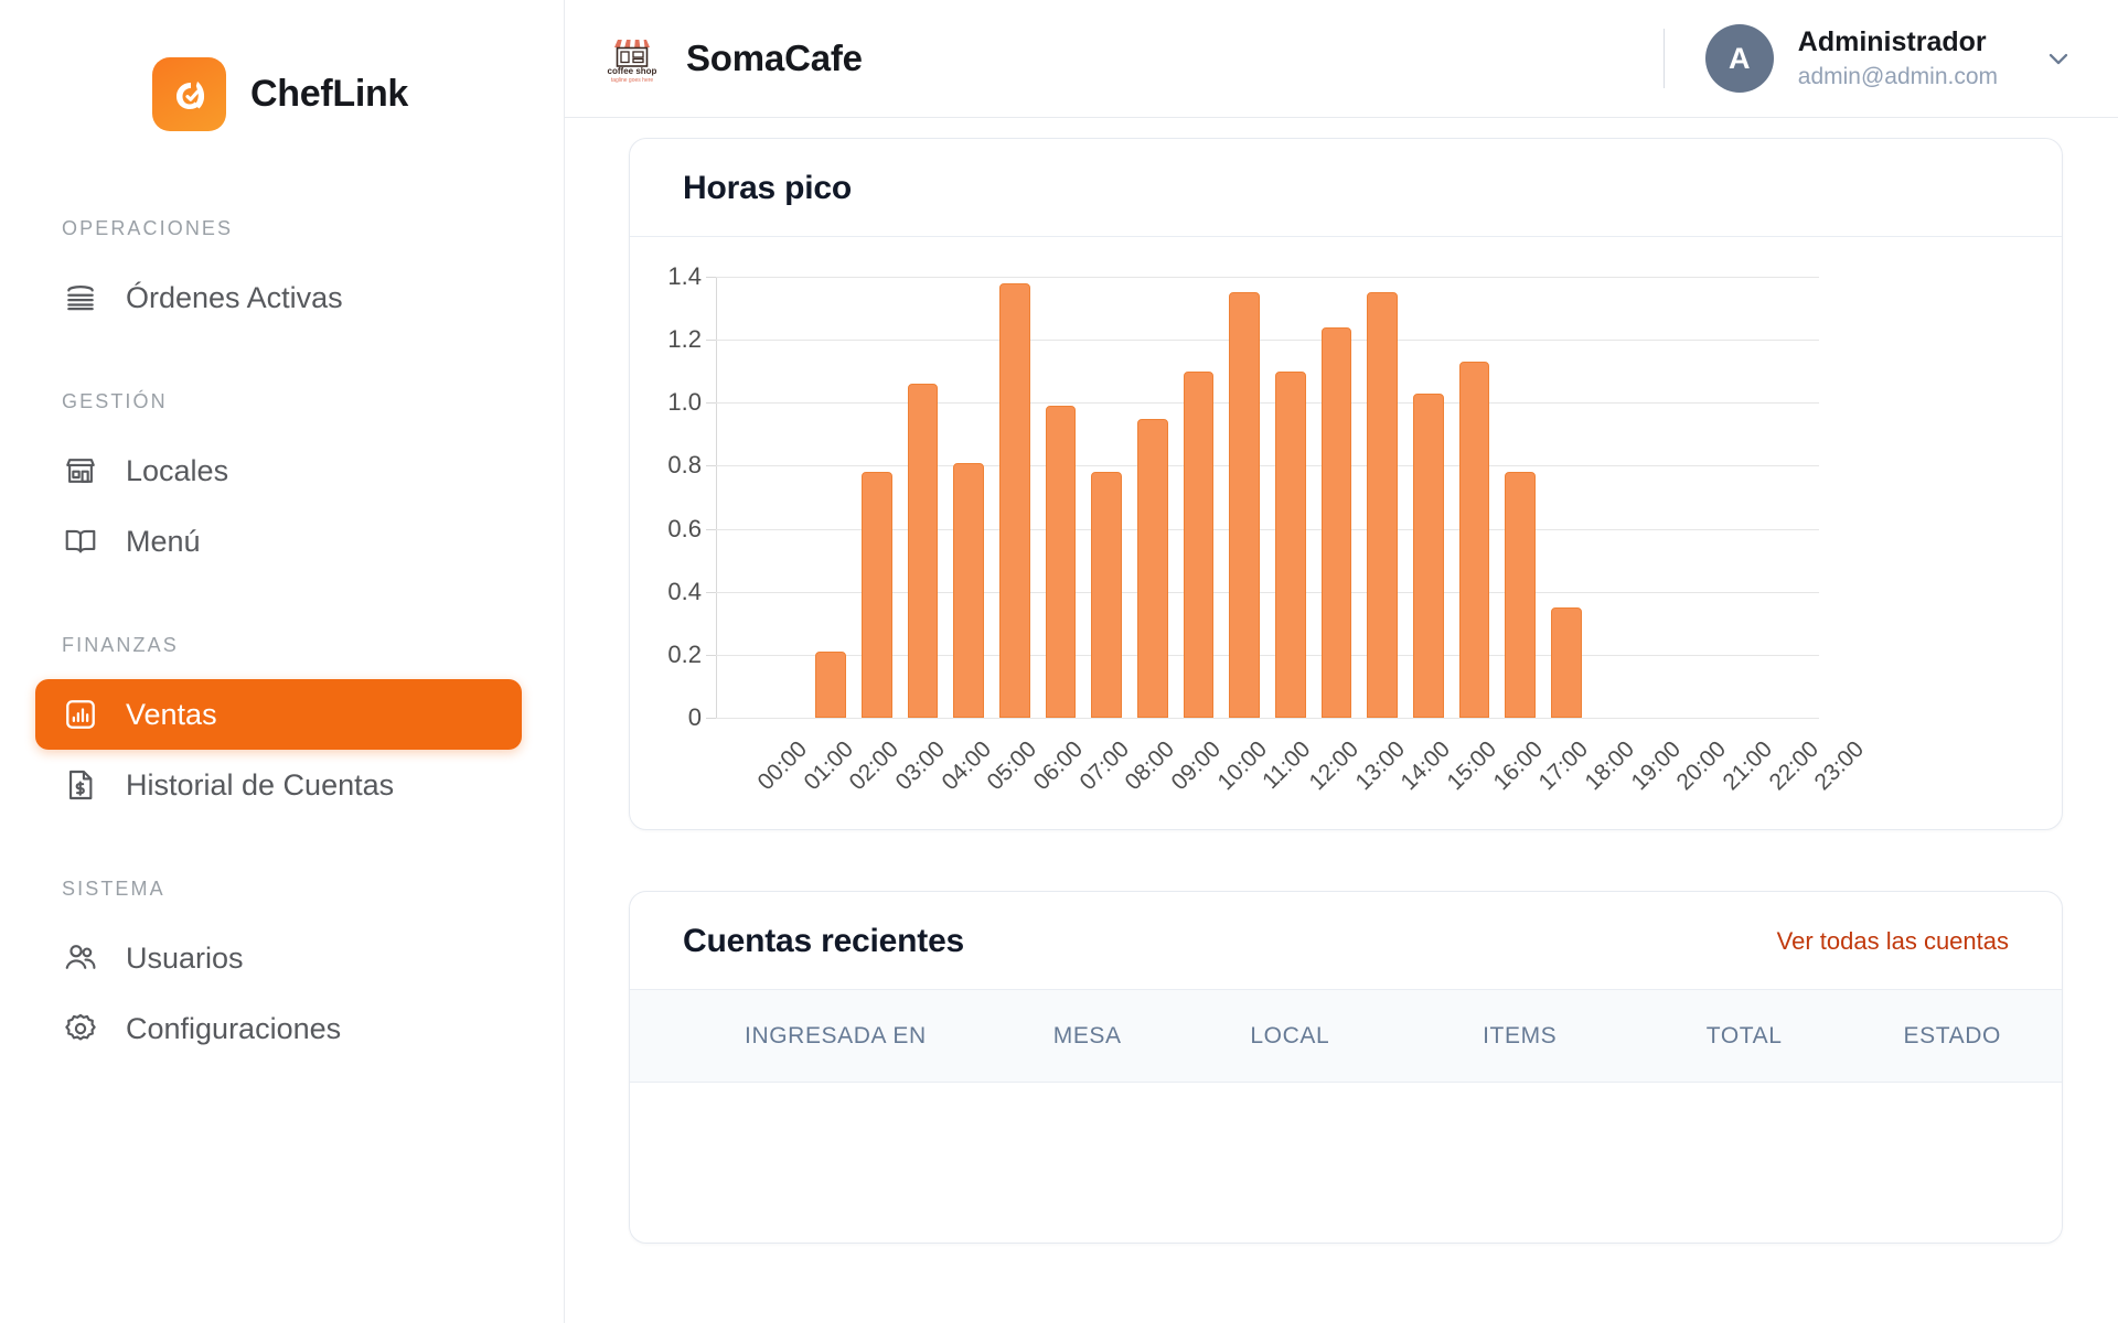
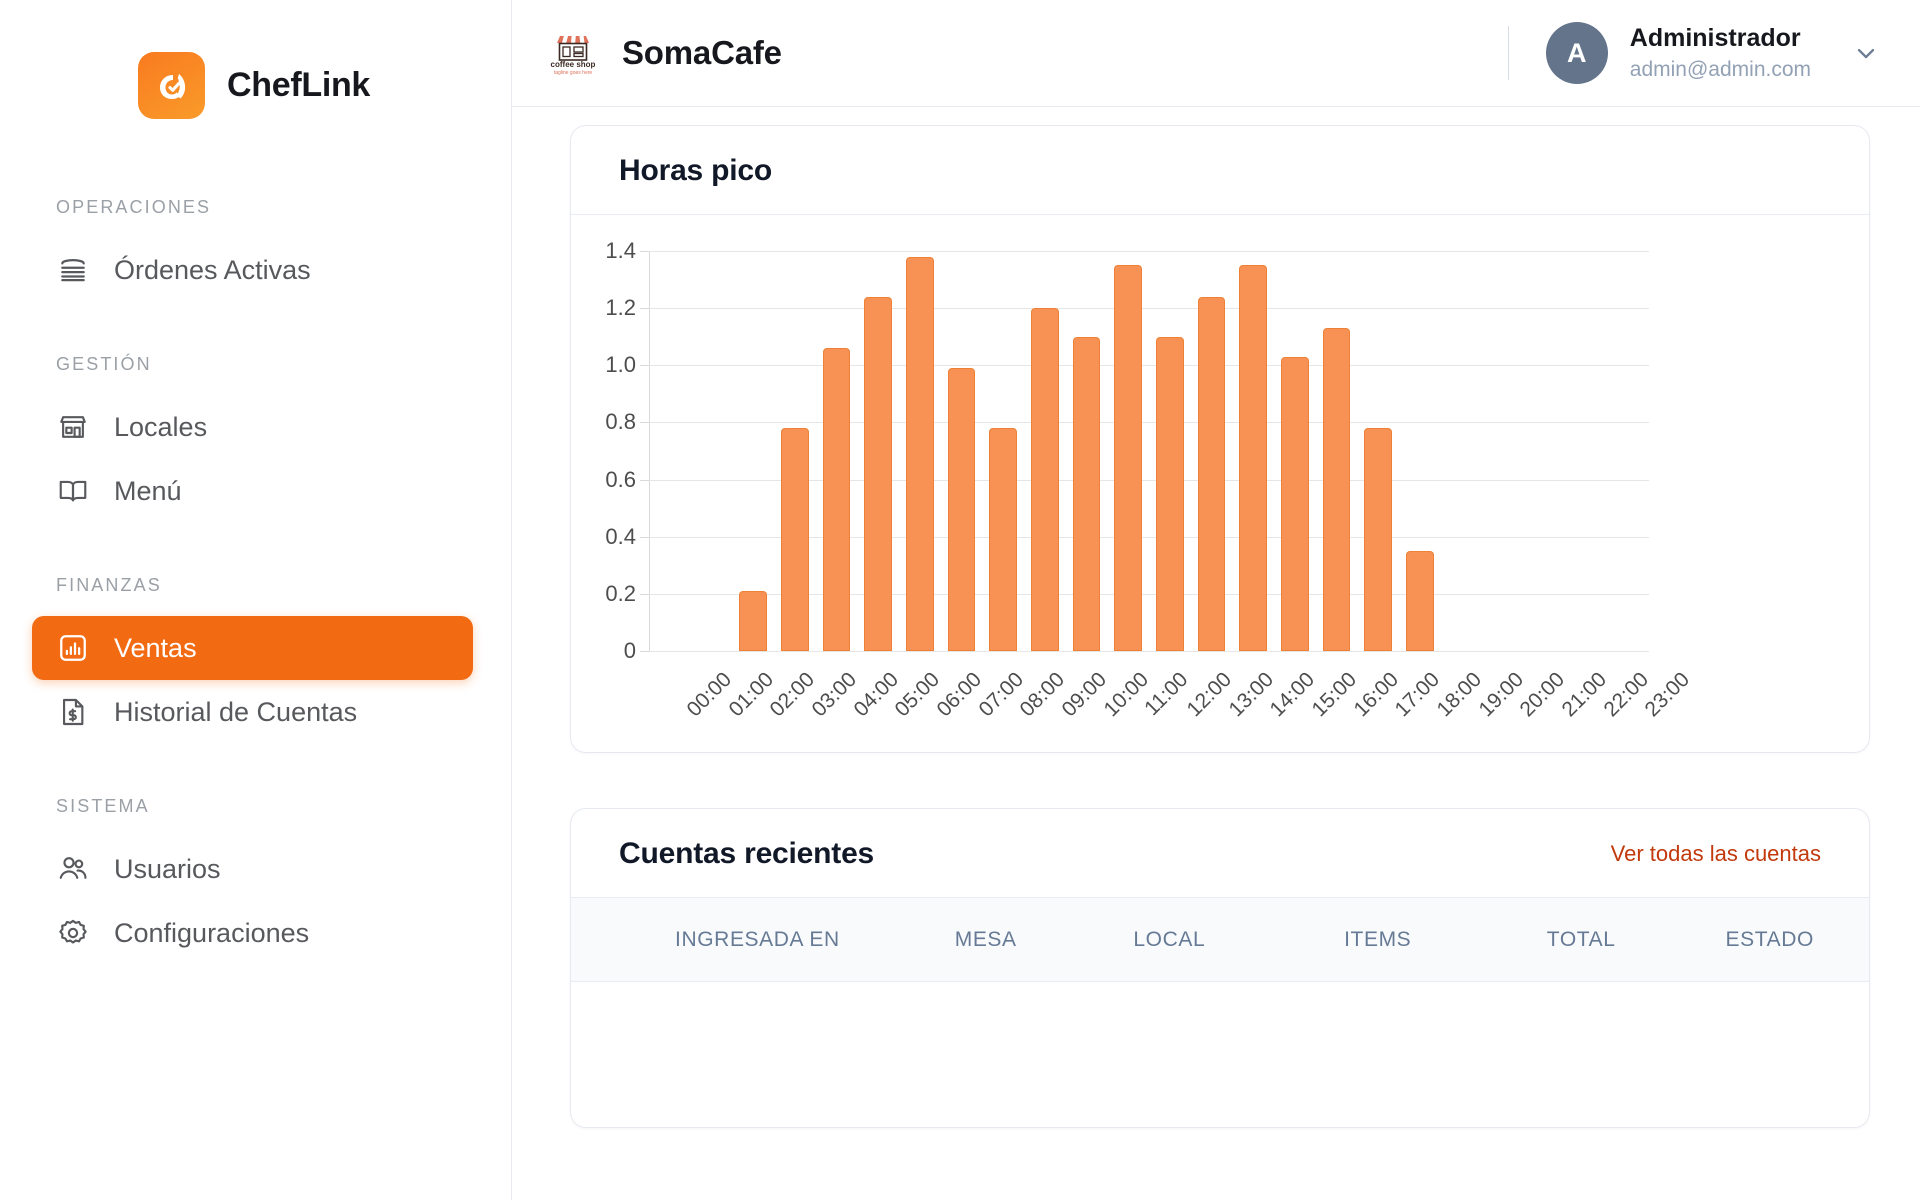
05:00: 0.81 -> 1.24
09:00: 0.95 -> 1.20
